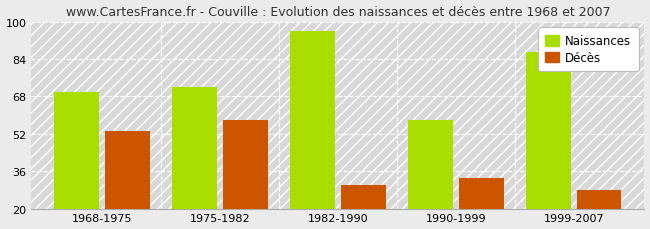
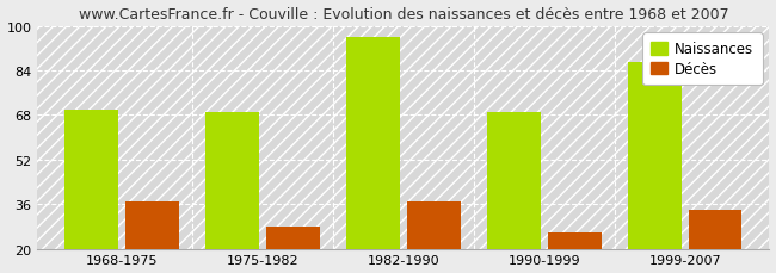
Décès/1968-1975: 53 -> 37
Naissances/1975-1982: 72 -> 69
Décès/1975-1982: 58 -> 28
Décès/1982-1990: 30 -> 37
Naissances/1990-1999: 58 -> 69
Décès/1990-1999: 33 -> 26
Décès/1999-2007: 28 -> 34
